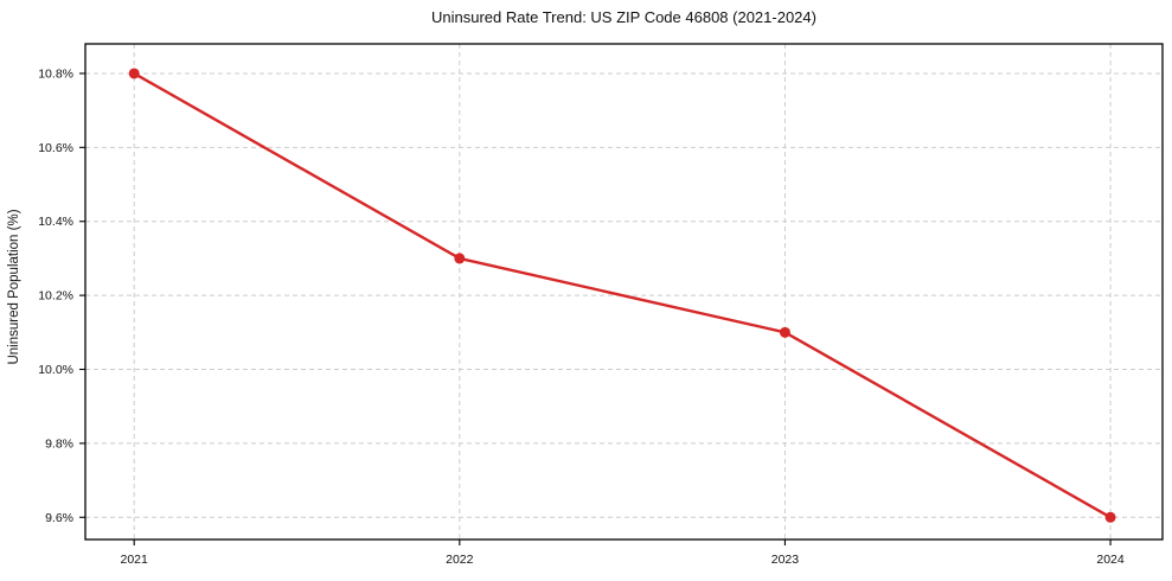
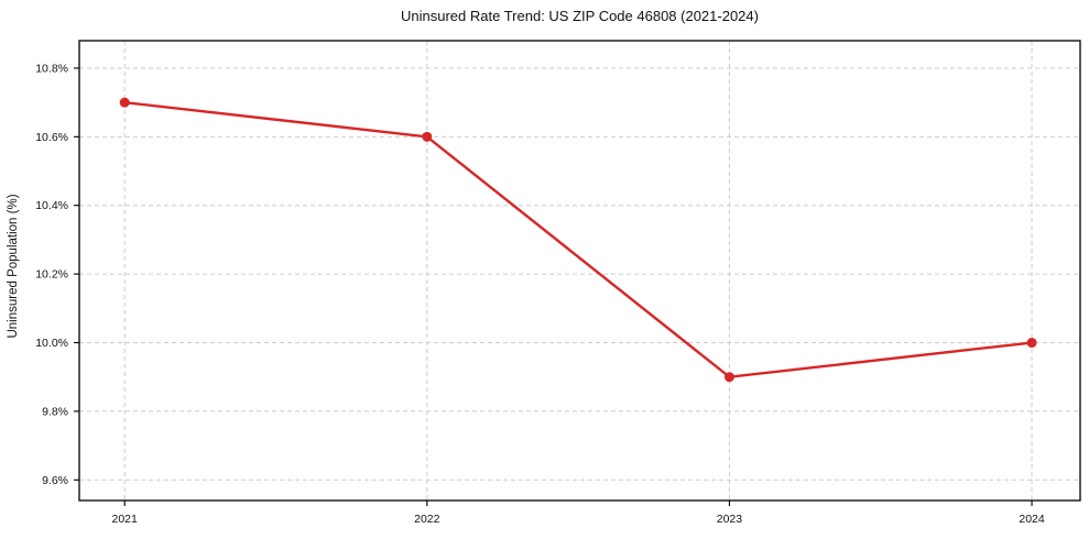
2021: 10.8% -> 10.7%
2022: 10.3% -> 10.6%
2023: 10.1% -> 9.9%
2024: 9.6% -> 10.0%
